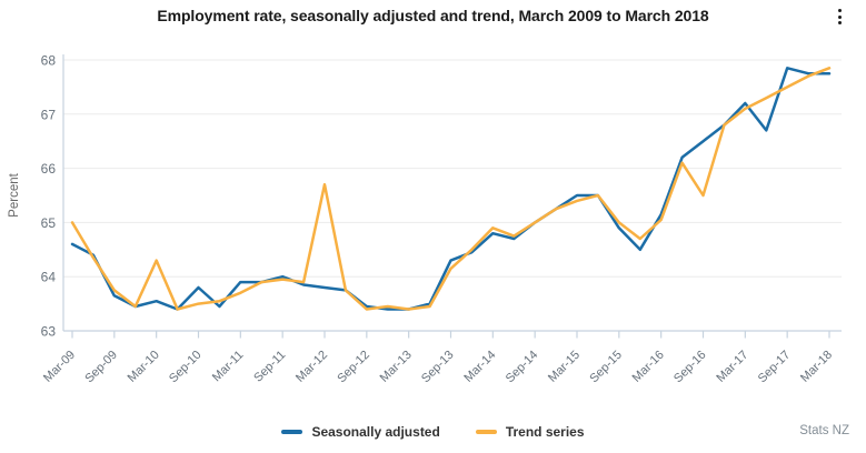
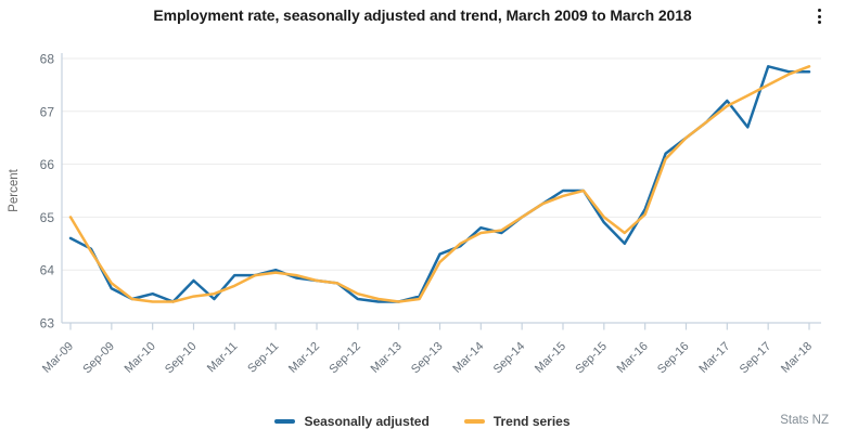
Trend series/Mar-10: 64.3 -> 63.4
Trend series/Mar-12: 65.7 -> 63.8
Trend series/Sep-12: 63.4 -> 63.5
Trend series/Mar-14: 64.9 -> 64.7
Trend series/Sep-16: 65.5 -> 66.5
